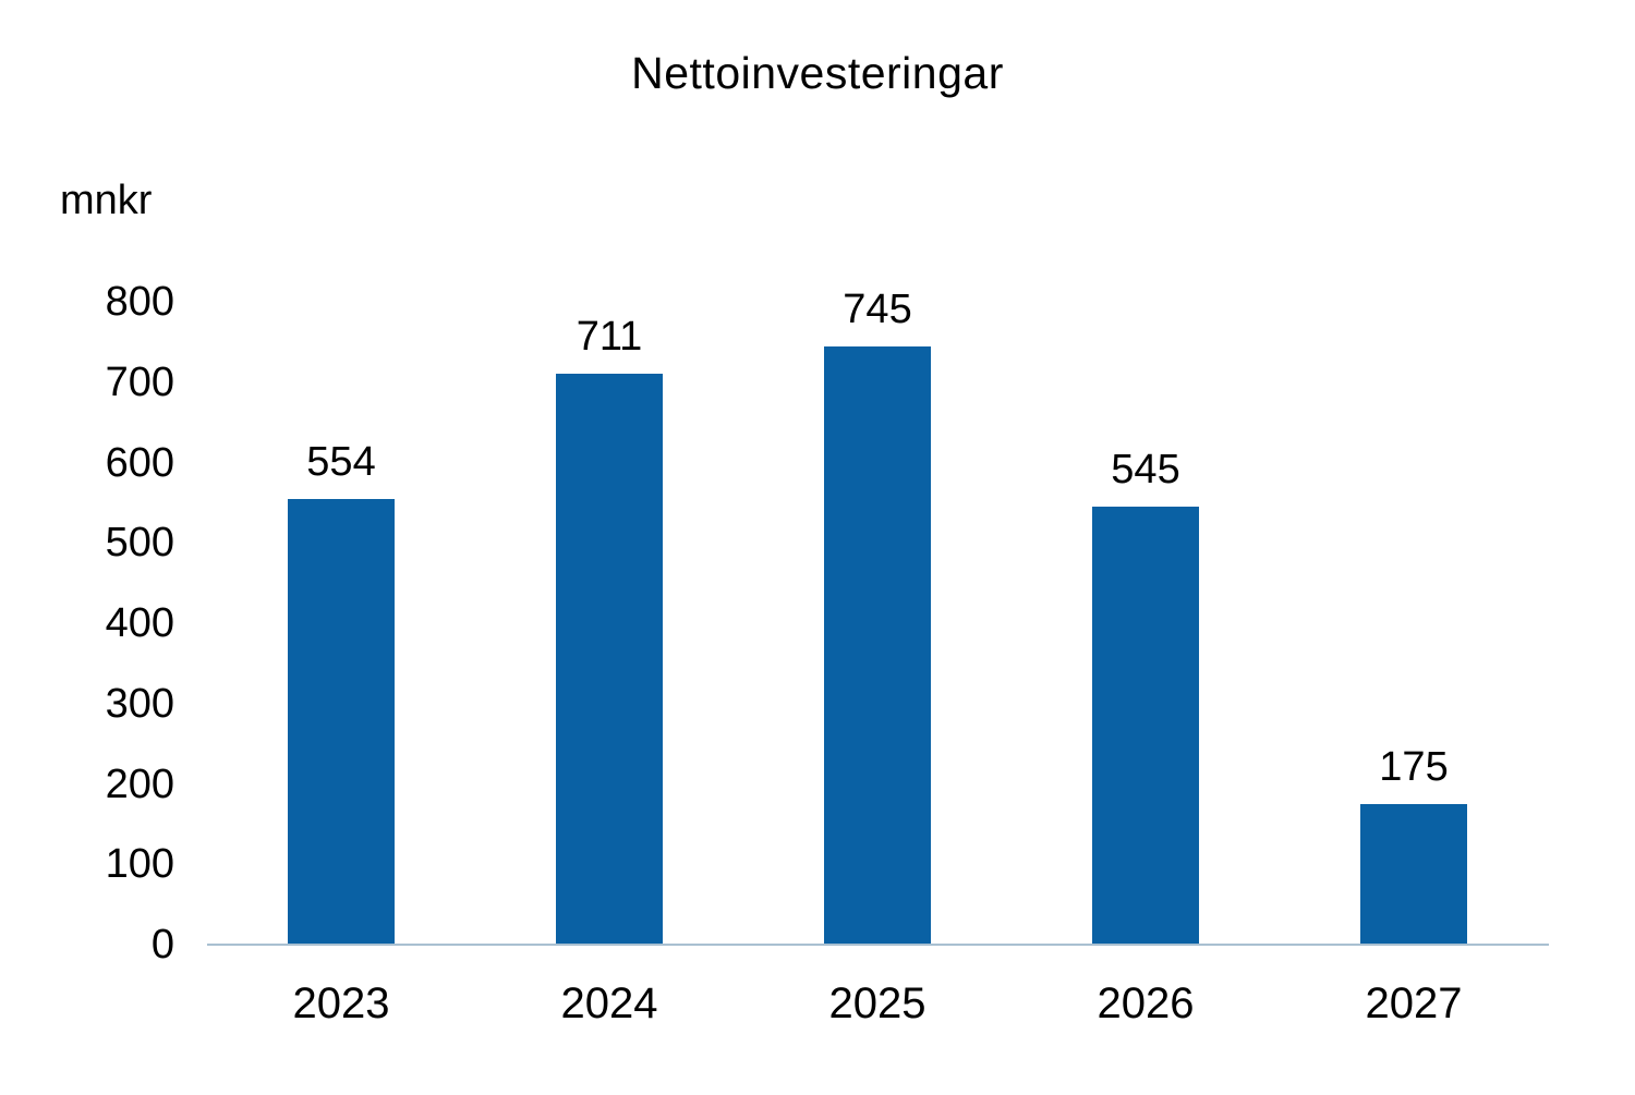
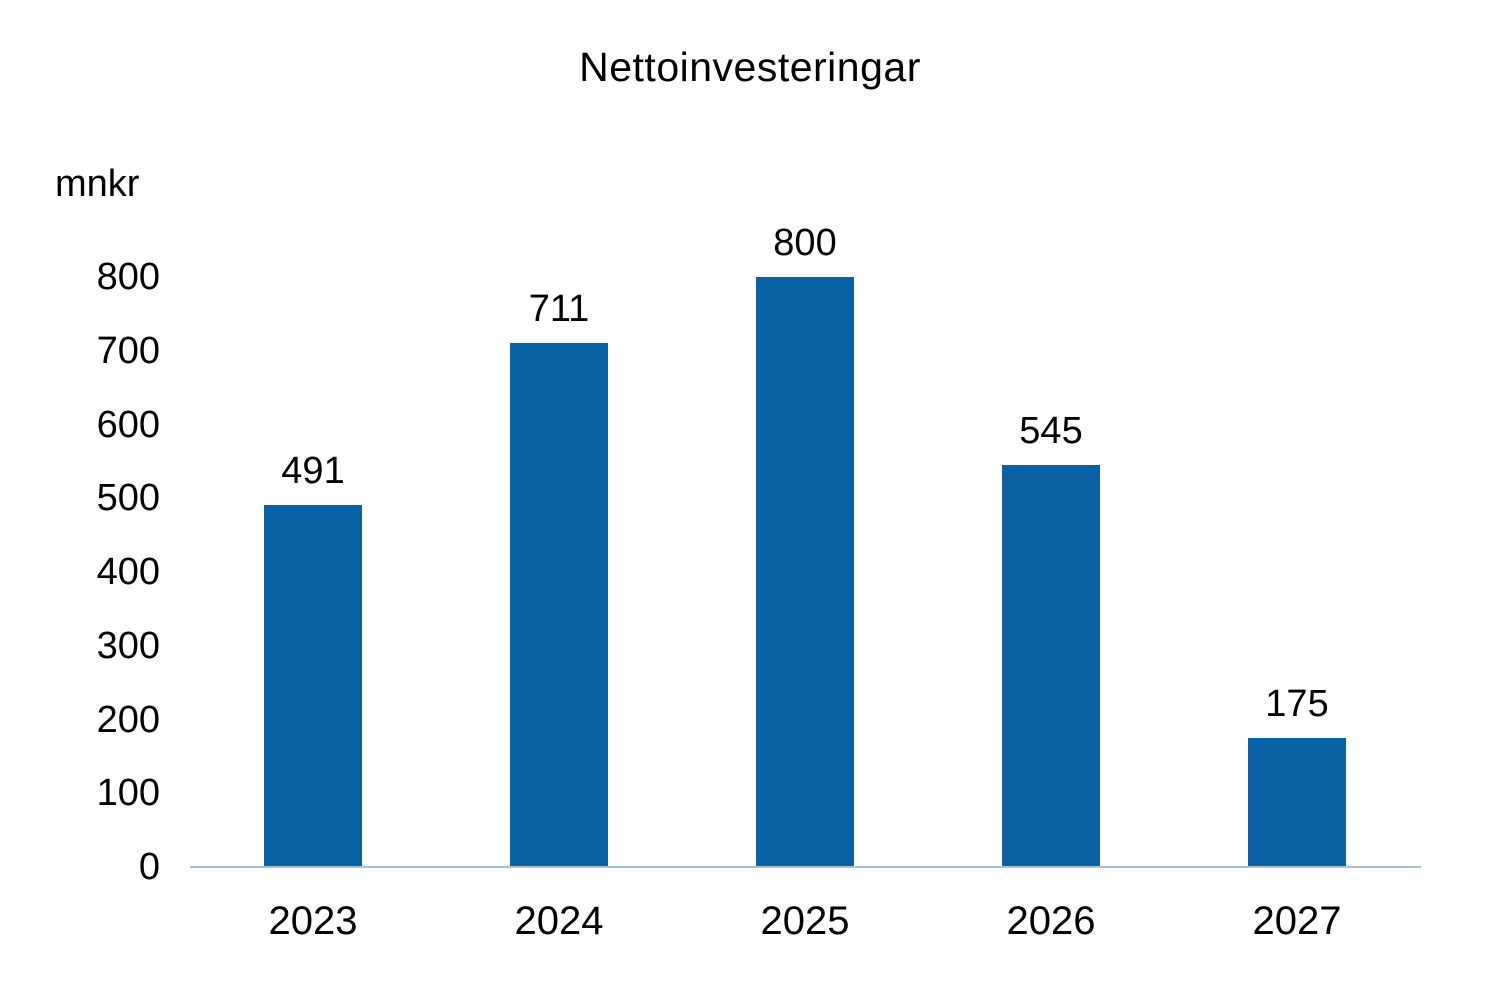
2023: 554 -> 491
2025: 745 -> 800
